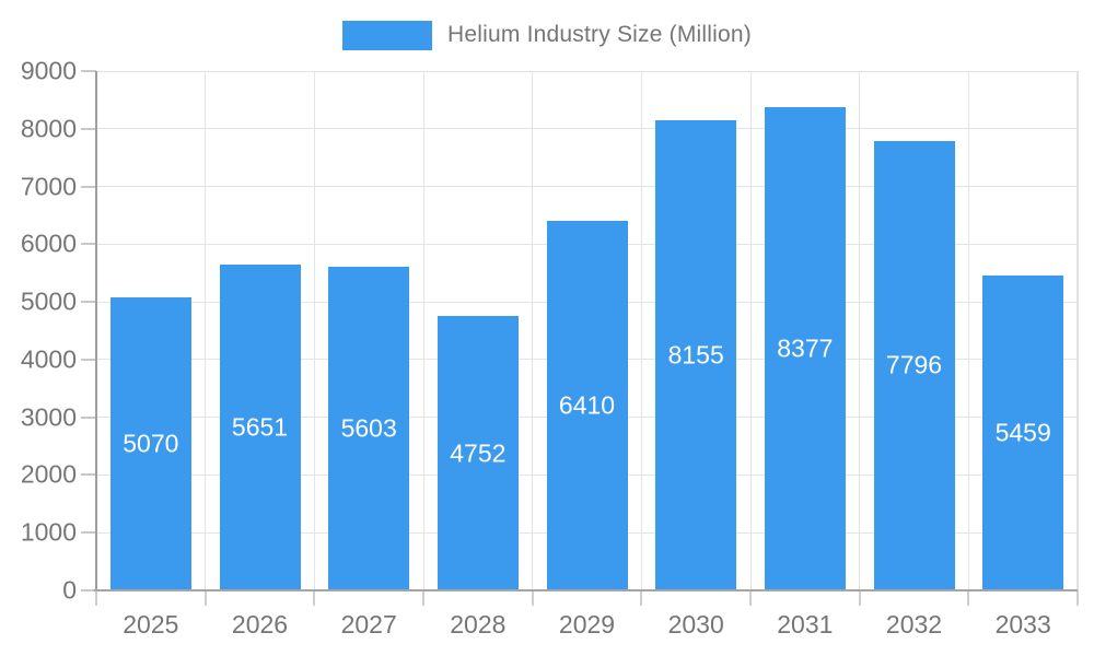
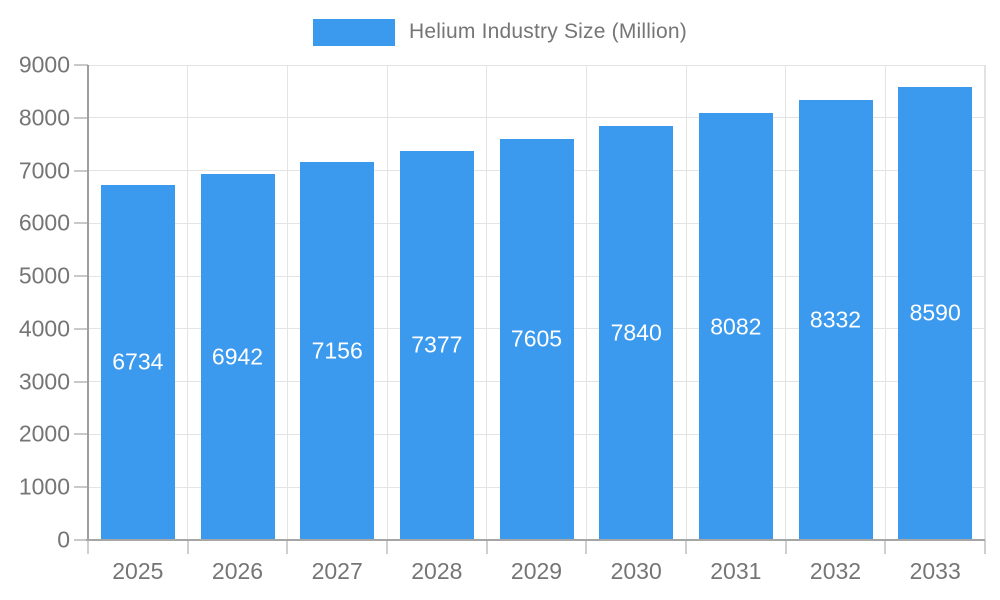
2025: 5070 -> 6734
2026: 5651 -> 6942
2027: 5603 -> 7156
2028: 4752 -> 7377
2029: 6410 -> 7605
2030: 8155 -> 7840
2031: 8377 -> 8082
2032: 7796 -> 8332
2033: 5459 -> 8590
